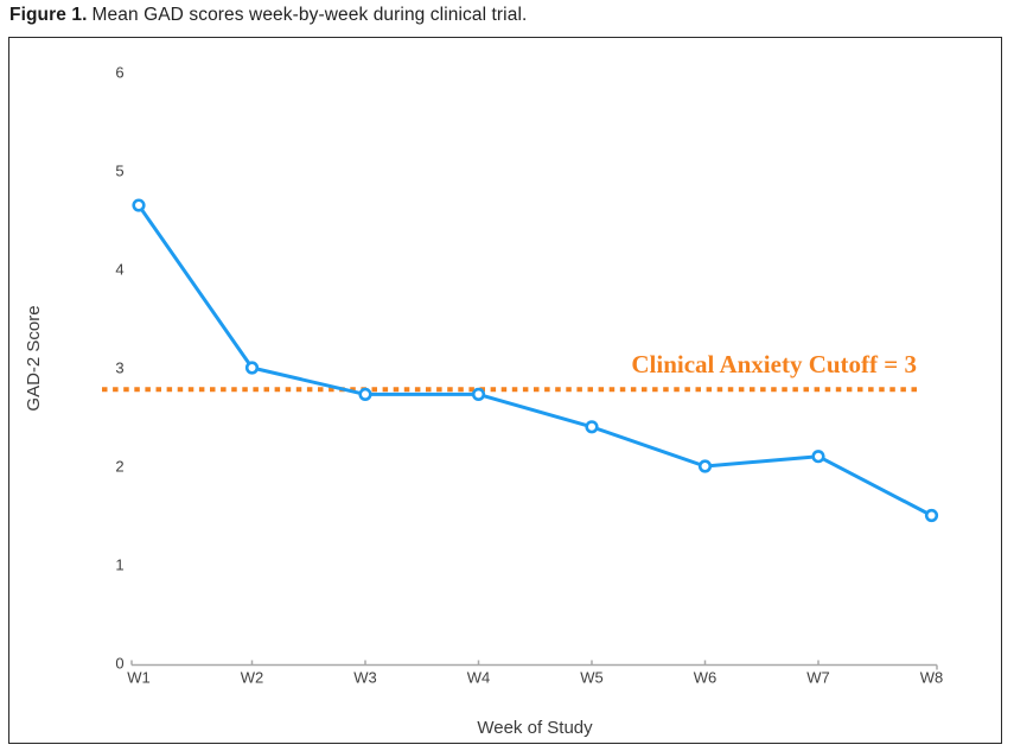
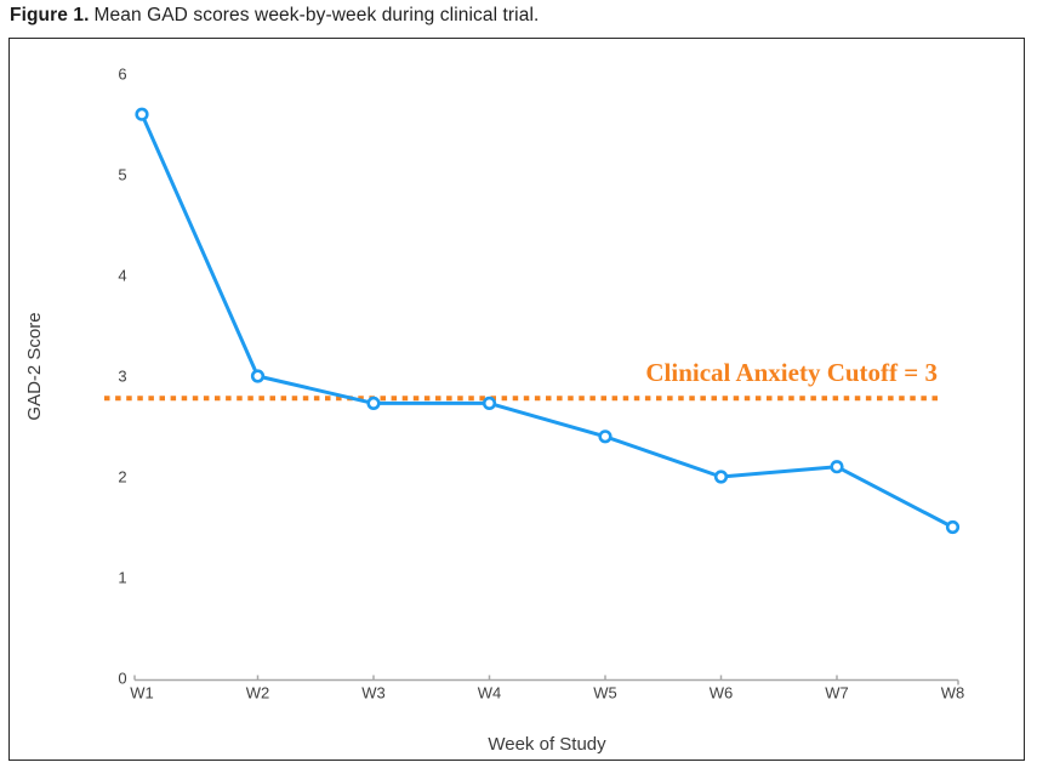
W1: 4.7 -> 5.6
